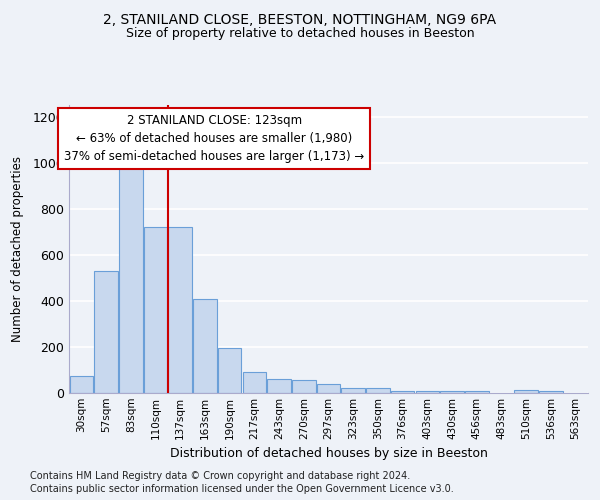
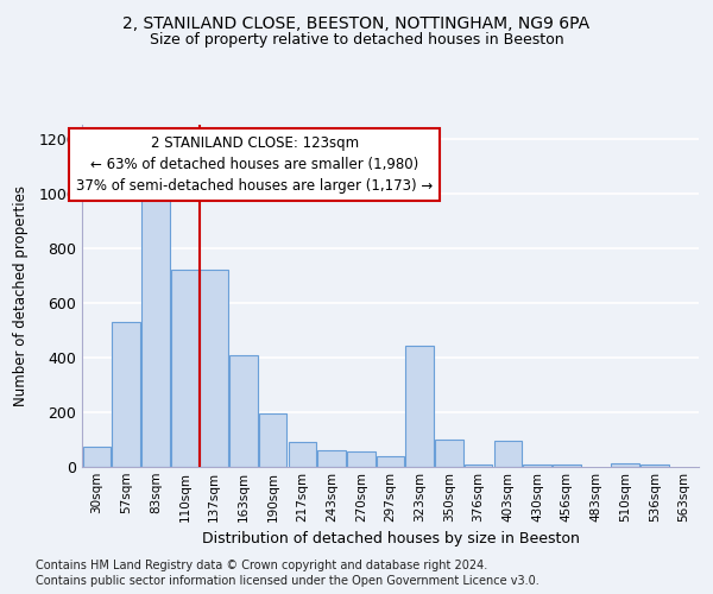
323sqm: 20 -> 440
350sqm: 20 -> 100
403sqm: 5 -> 95
